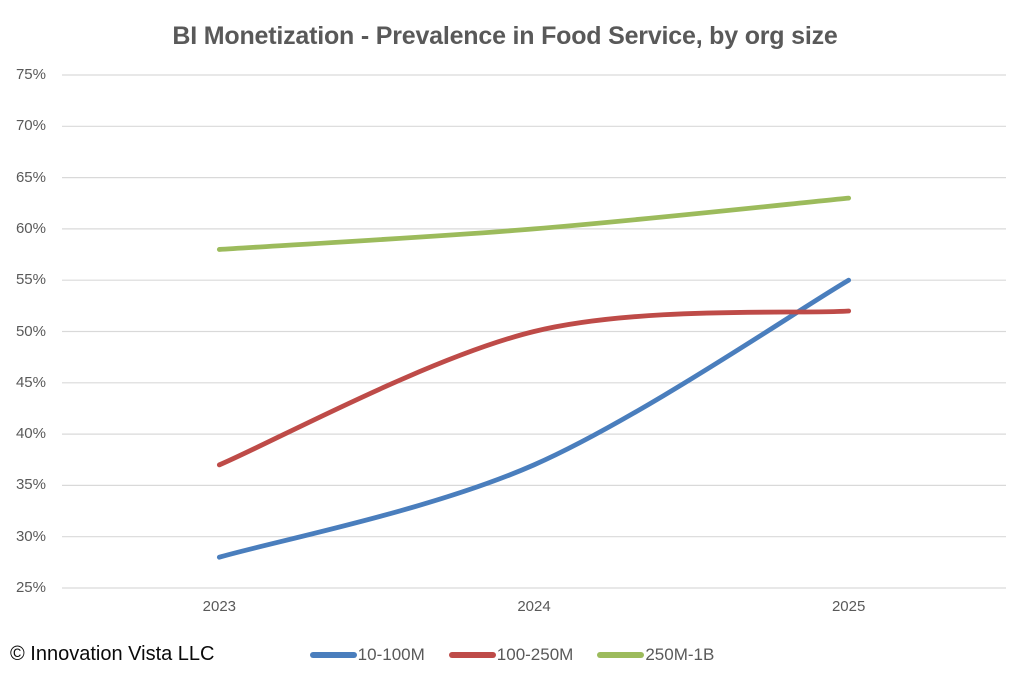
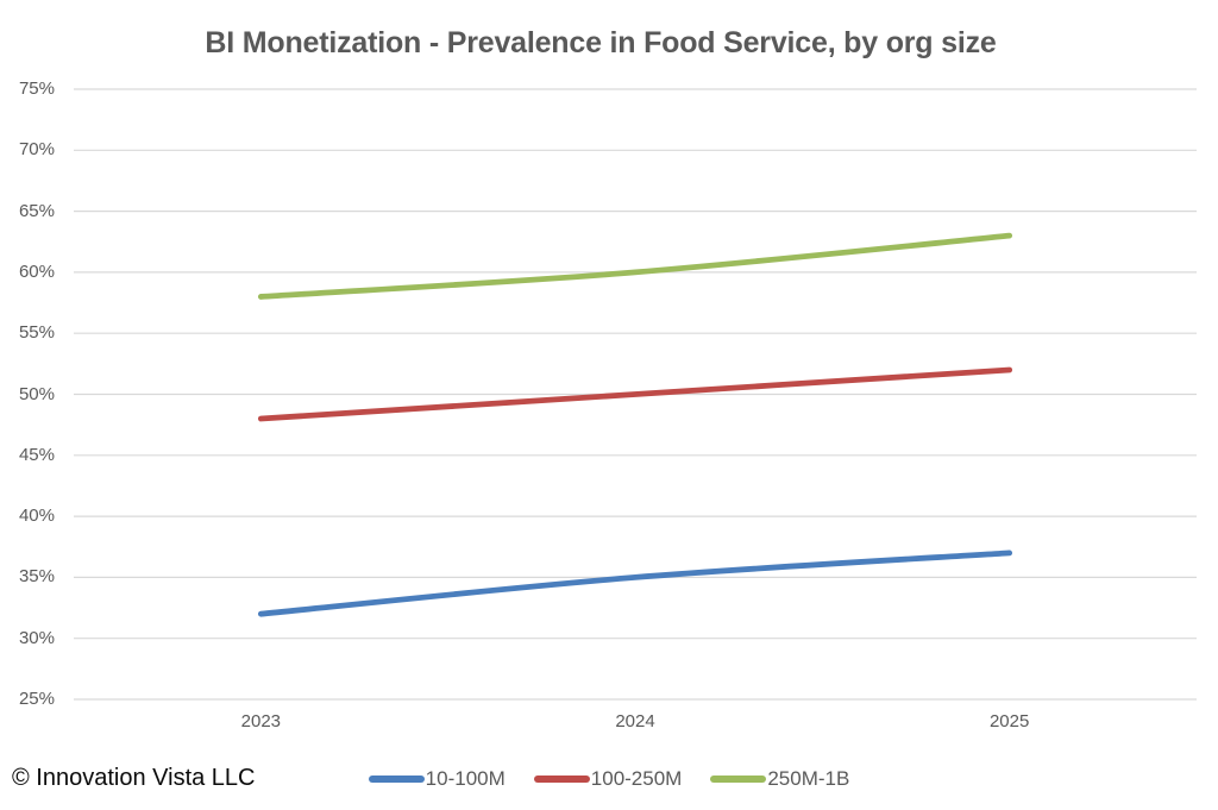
10-100M/2023: 28% -> 32%
100-250M/2023: 37% -> 48%
10-100M/2024: 37% -> 35%
10-100M/2025: 55% -> 37%
